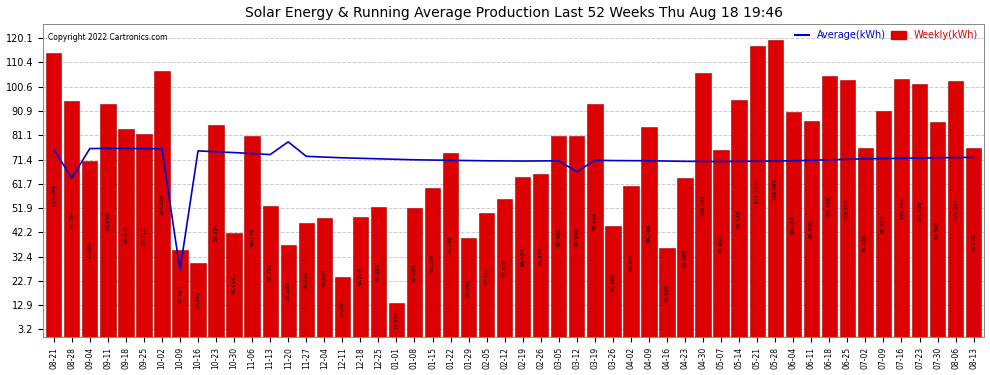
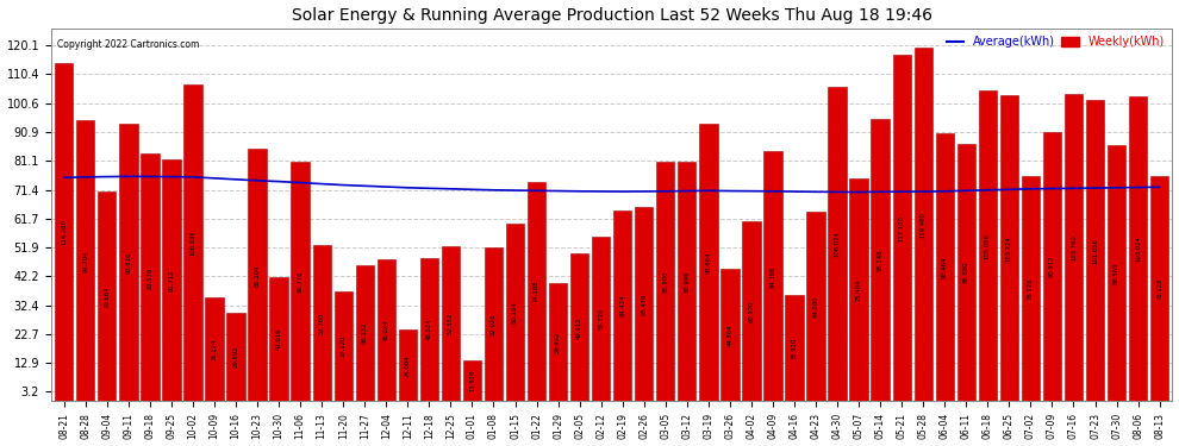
Average(kWh)/08-28: 64.0 -> 75.7
Average(kWh)/10-09: 27.0 -> 75.3
Average(kWh)/11-20: 78.5 -> 73.0
Average(kWh)/03-12: 66.5 -> 71.0
